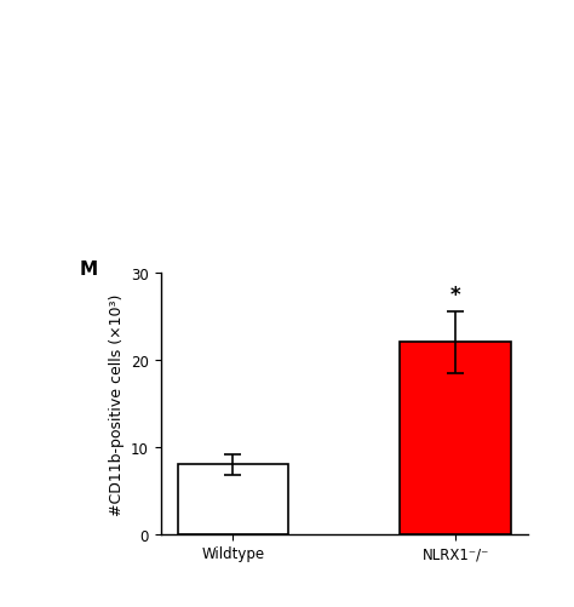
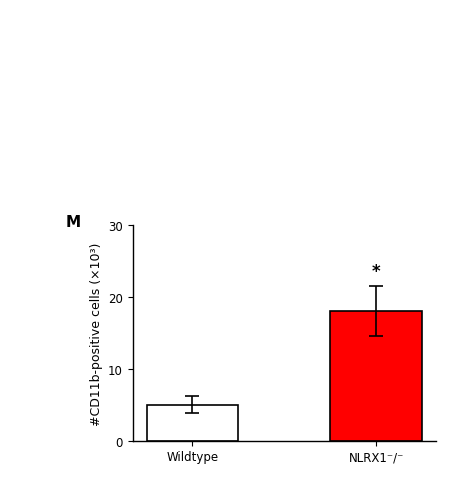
Wildtype: 8 -> 5
NLRX1⁻/⁻: 22 -> 18
